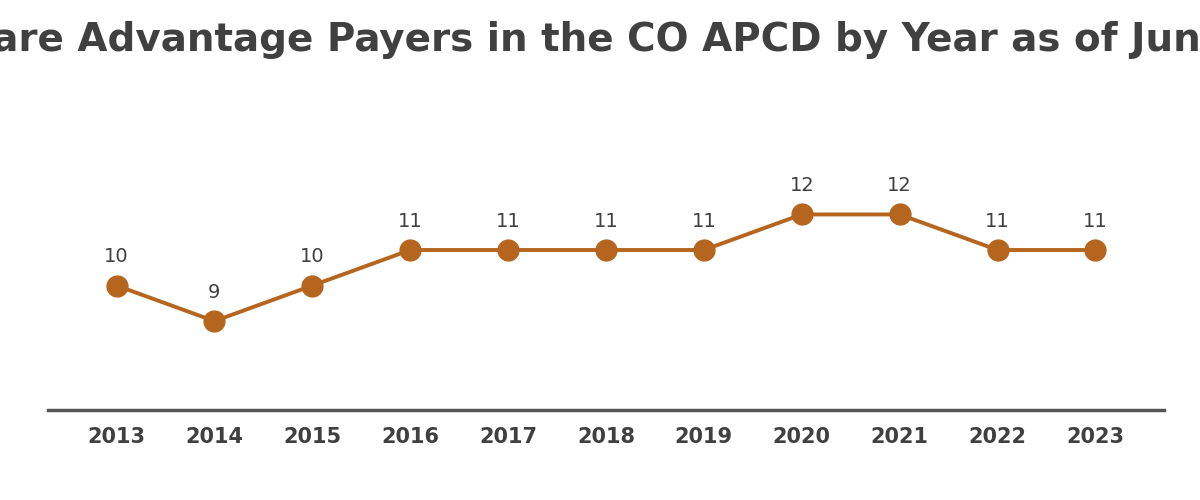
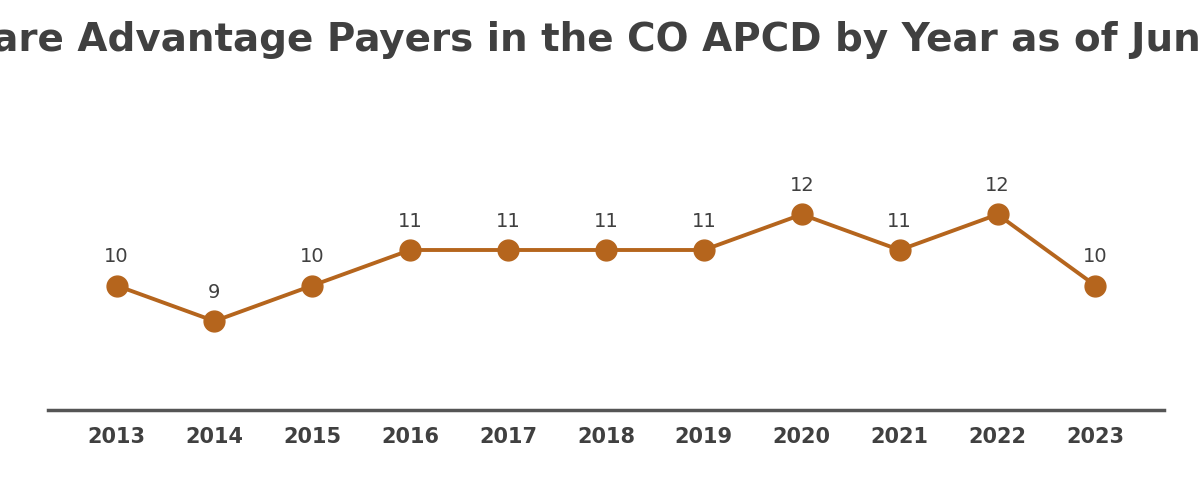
2021: 12 -> 11
2022: 11 -> 12
2023: 11 -> 10
